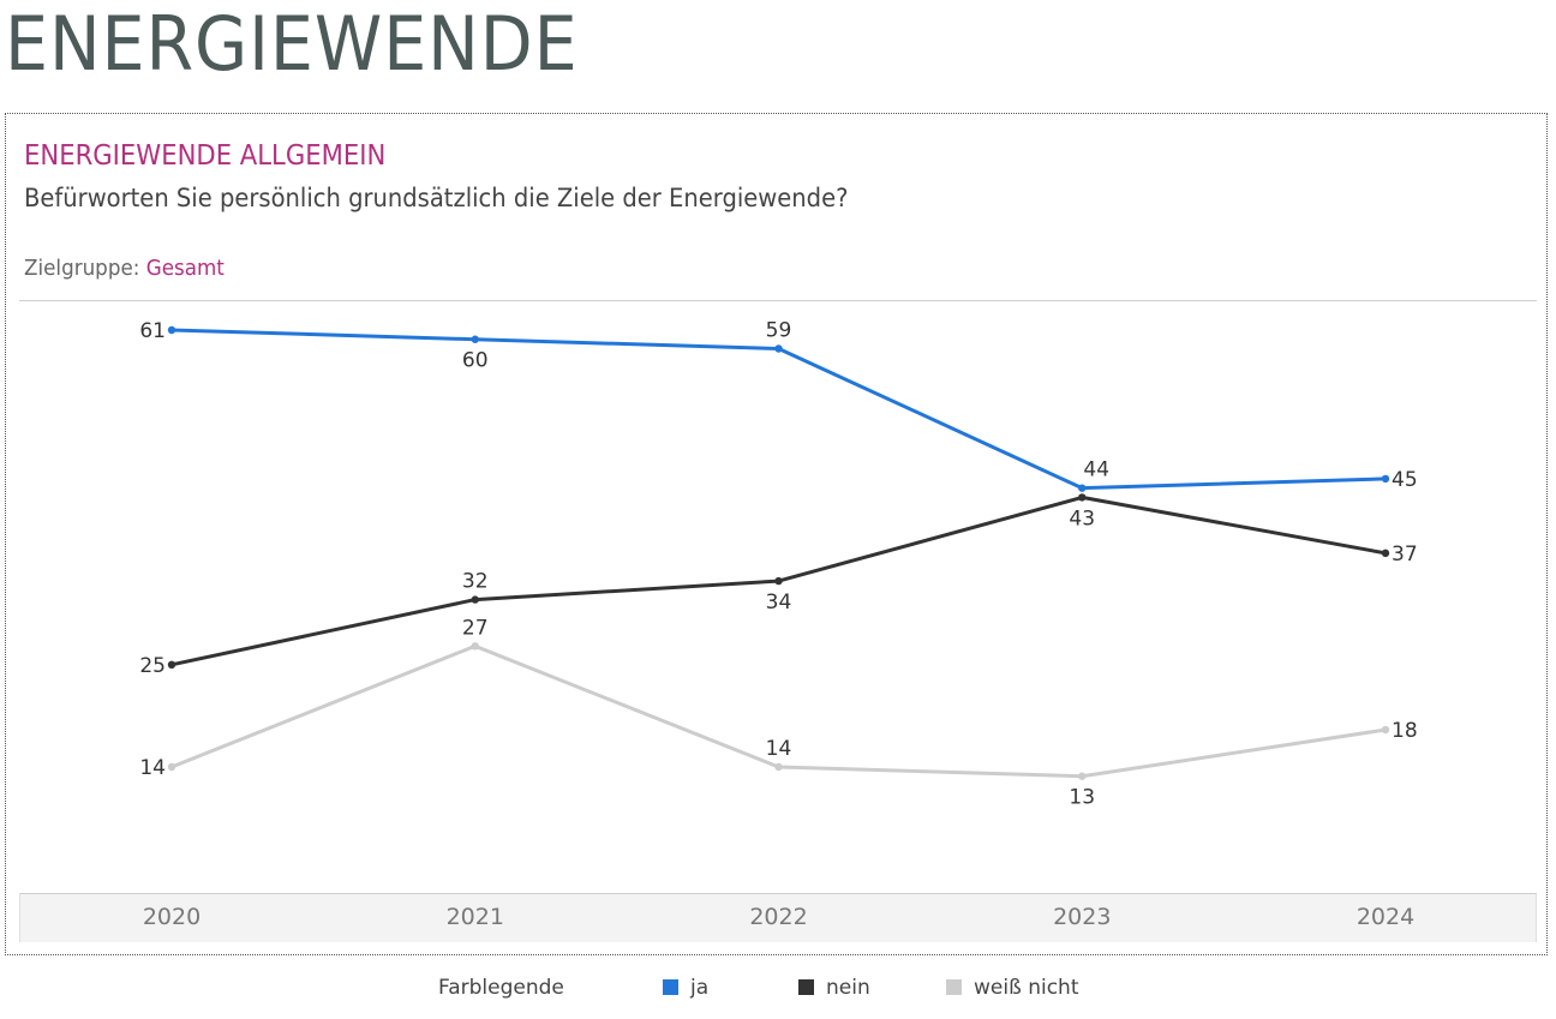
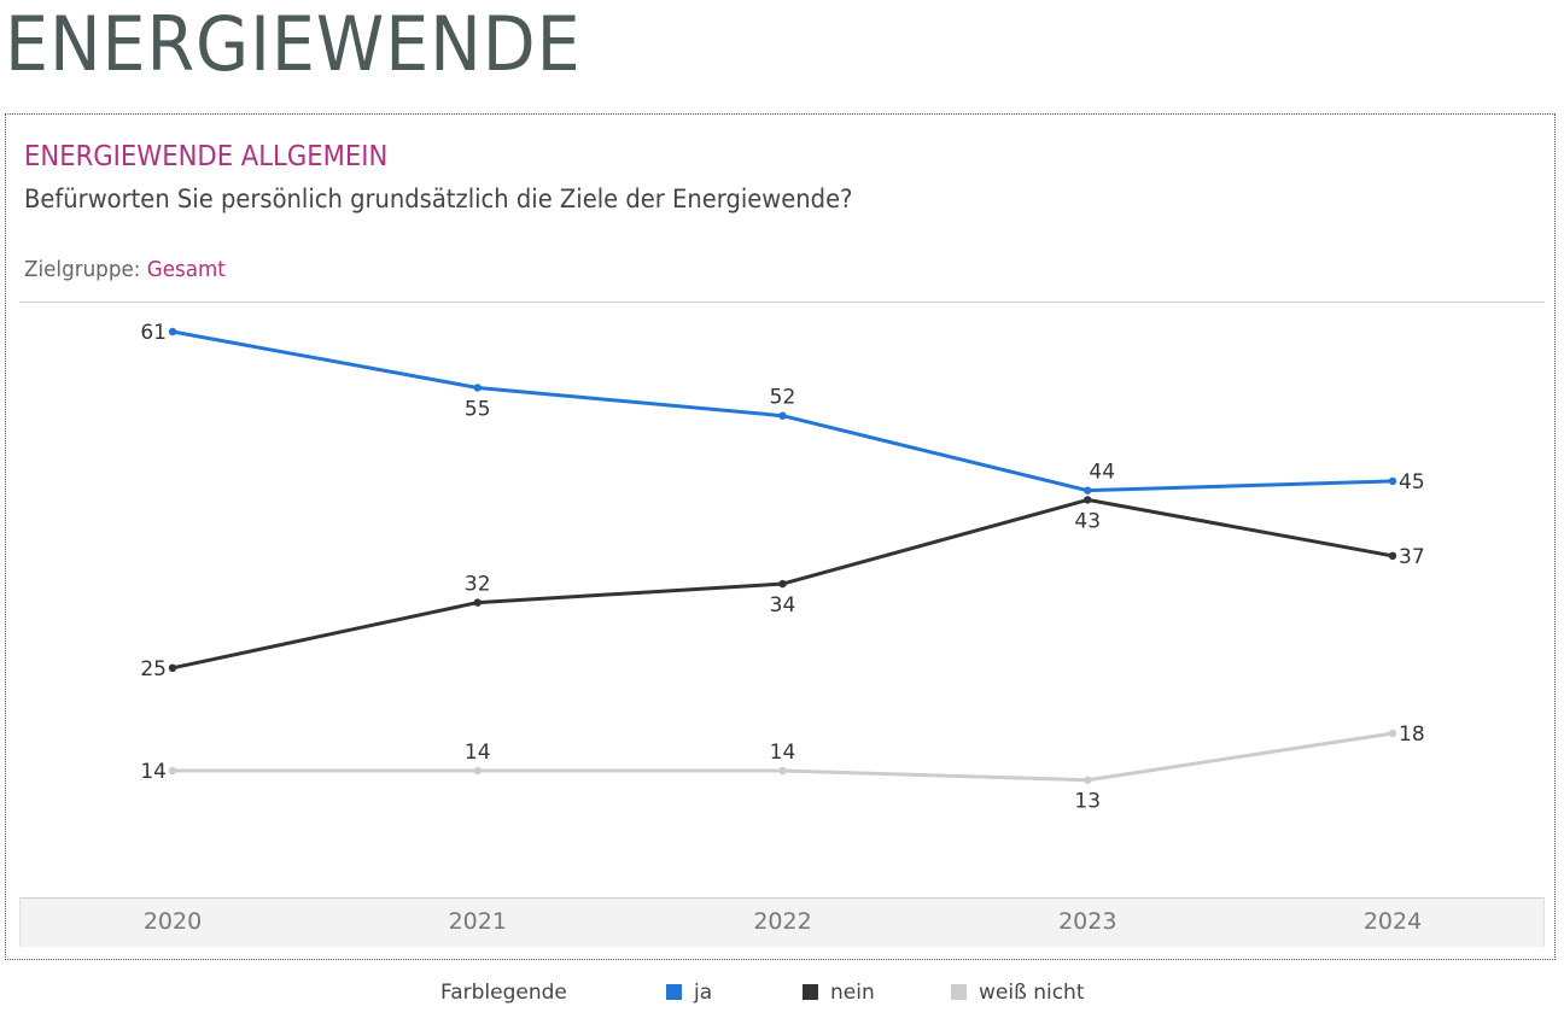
ja/2021: 60 -> 55
weiß nicht/2021: 27 -> 14
ja/2022: 59 -> 52
